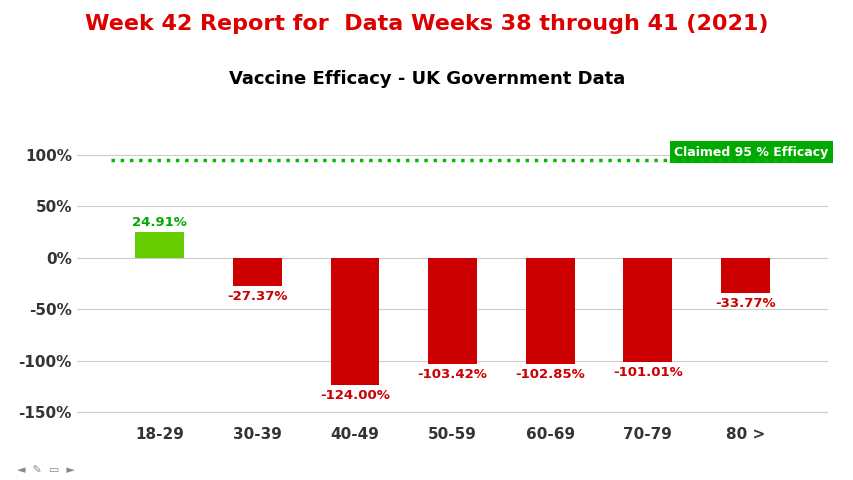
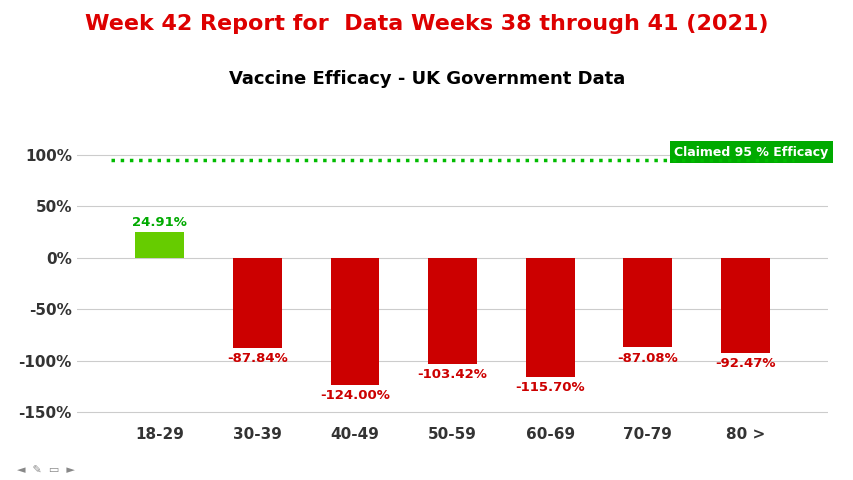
30-39: -27.37% -> -87.84%
60-69: -102.85% -> -115.70%
70-79: -101.01% -> -87.08%
80 >: -33.77% -> -92.47%
